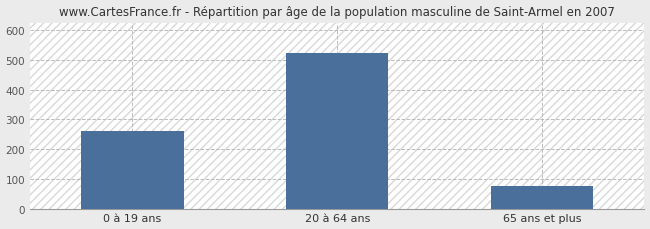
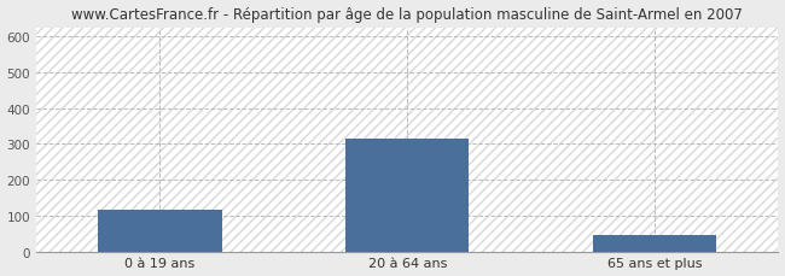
0 à 19 ans: 260 -> 115
20 à 64 ans: 525 -> 315
65 ans et plus: 75 -> 45
